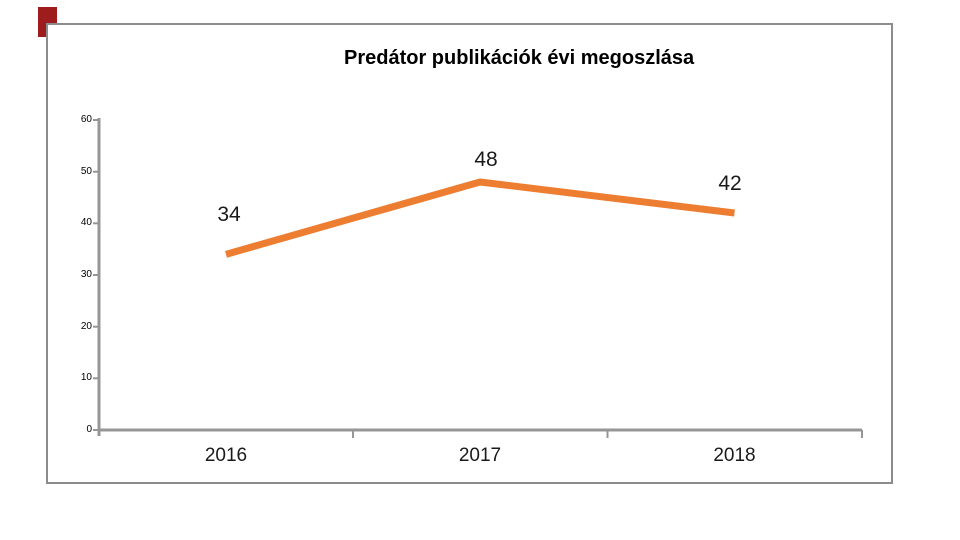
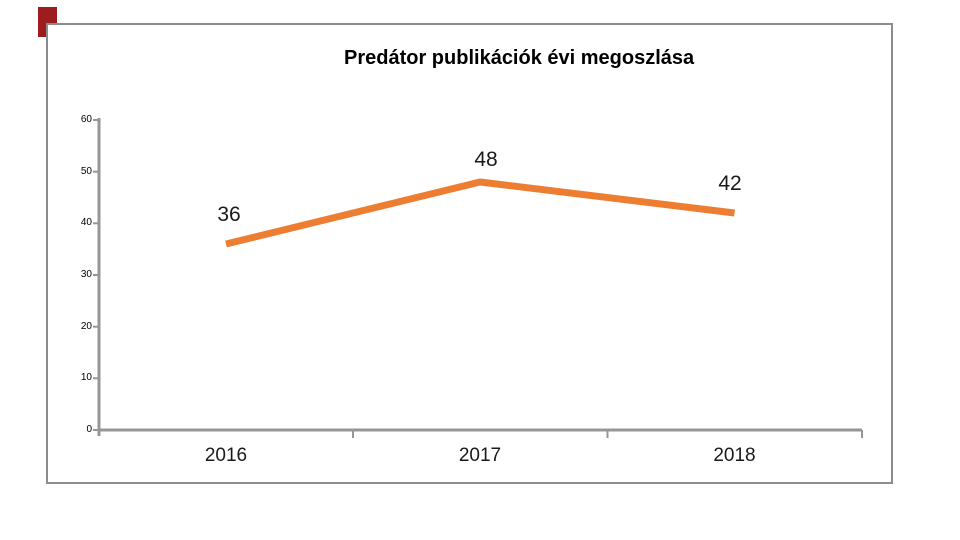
2016: 34 -> 36
